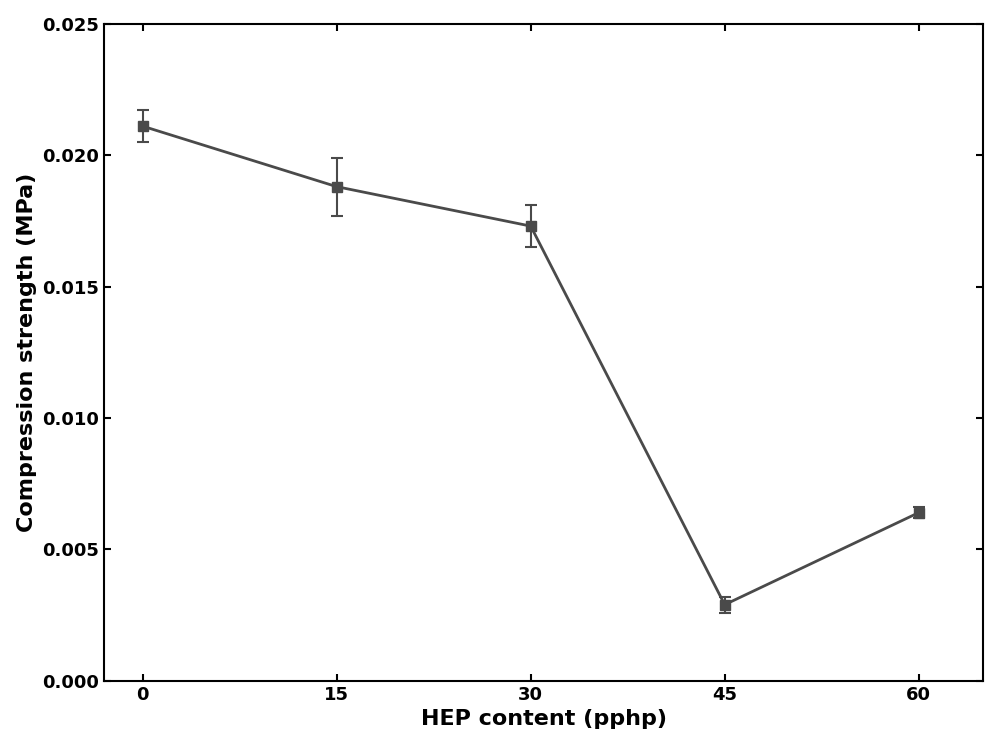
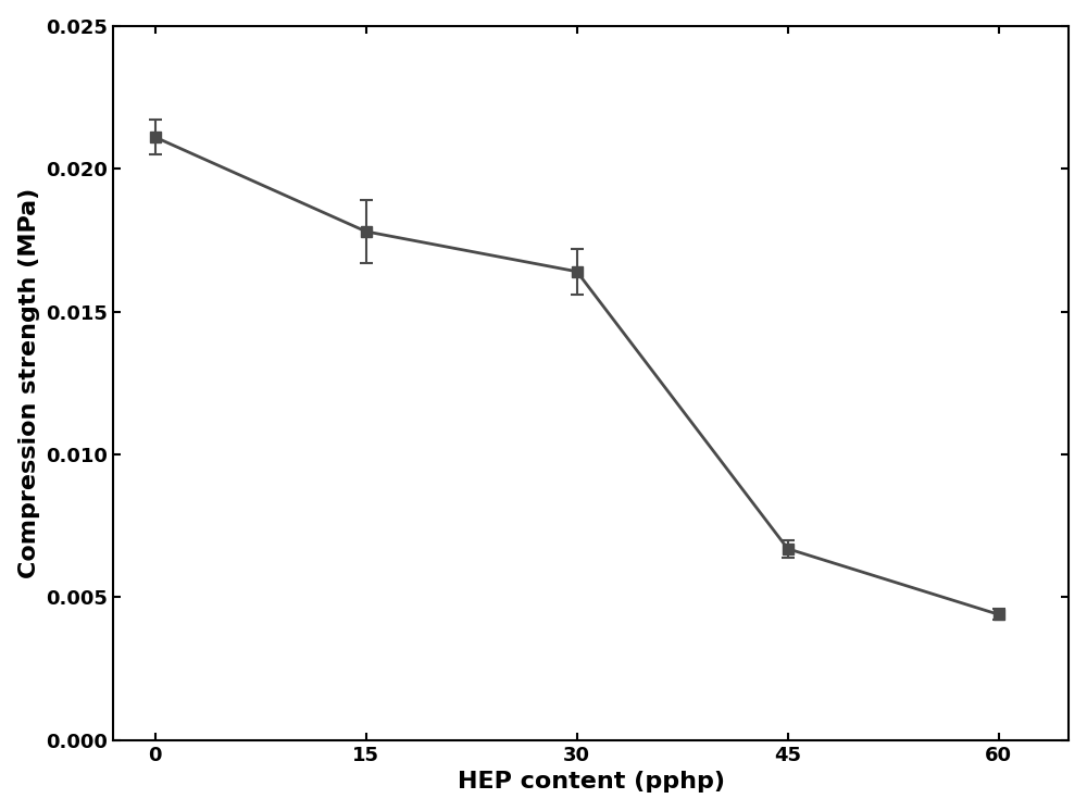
15: 0.0188 -> 0.0178
30: 0.0173 -> 0.0164
45: 0.0029 -> 0.0067
60: 0.0064 -> 0.0044
